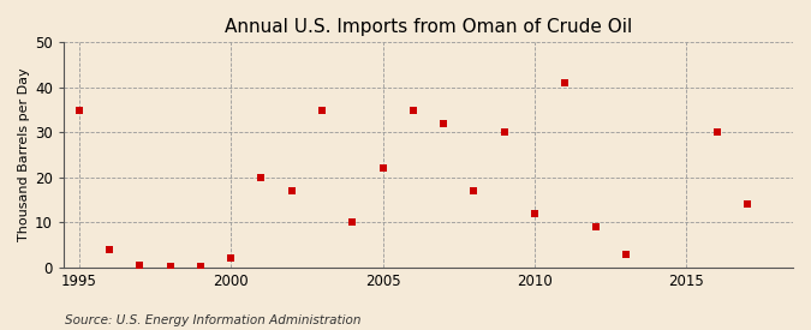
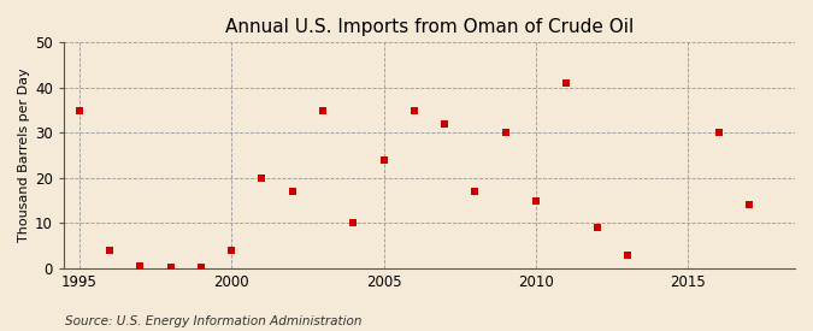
2000: 2.0 -> 4.0
2005: 22.0 -> 24.0
2010: 12.0 -> 15.0
